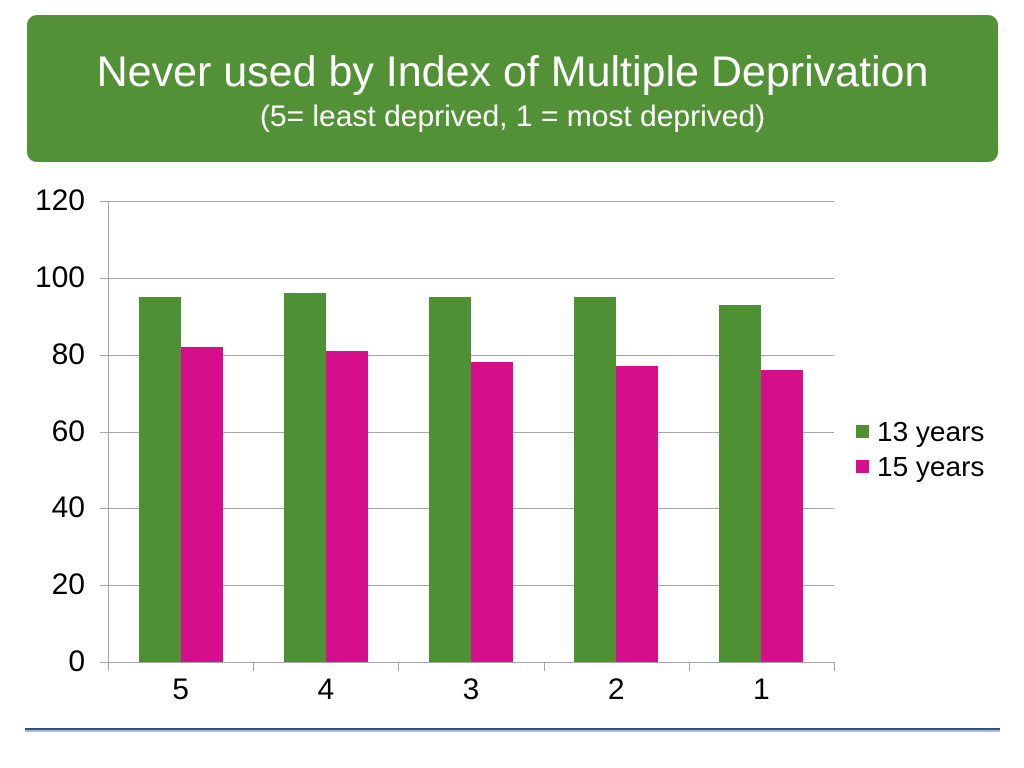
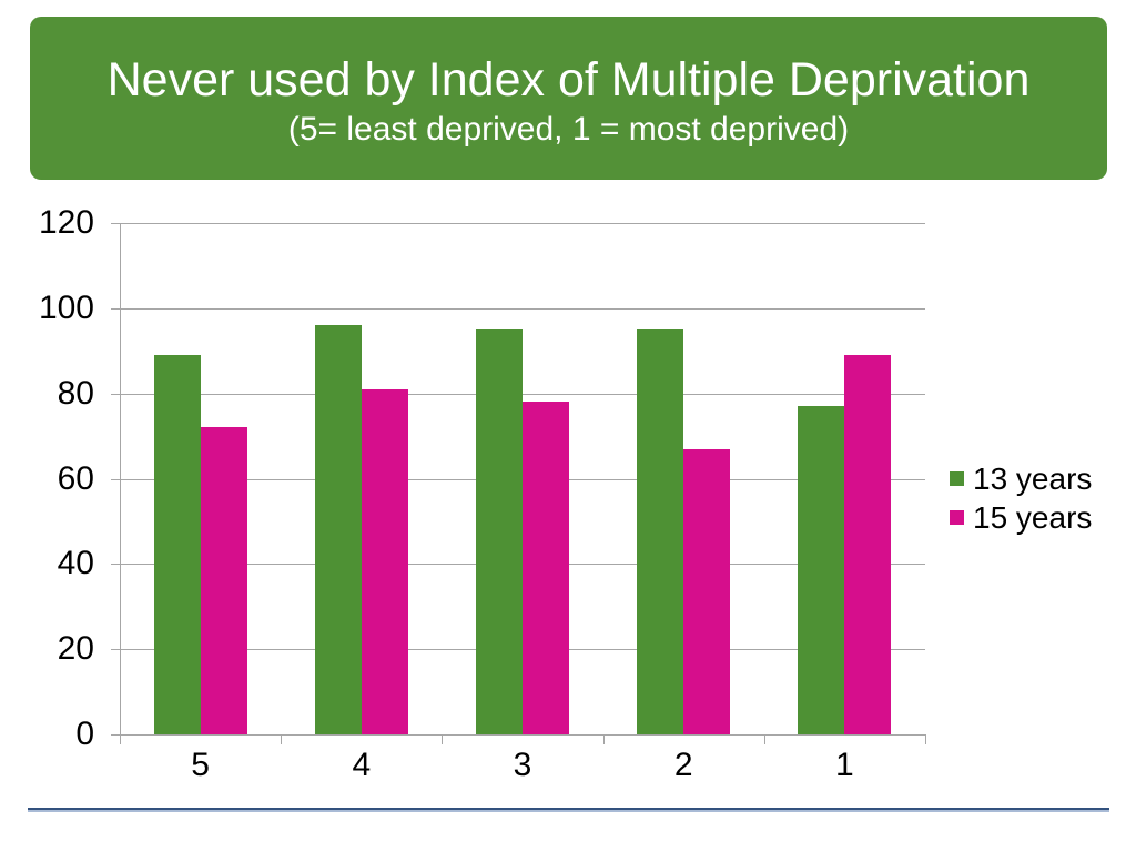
13 years/5: 95 -> 89
15 years/5: 82 -> 72
15 years/2: 77 -> 67
13 years/1: 93 -> 77
15 years/1: 76 -> 89
